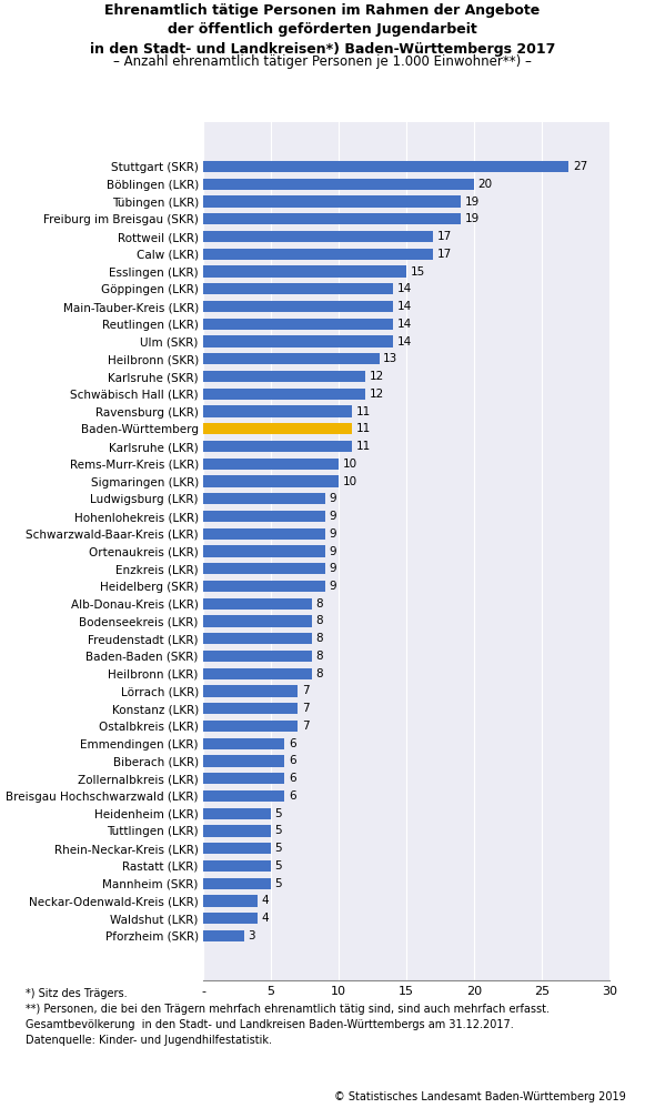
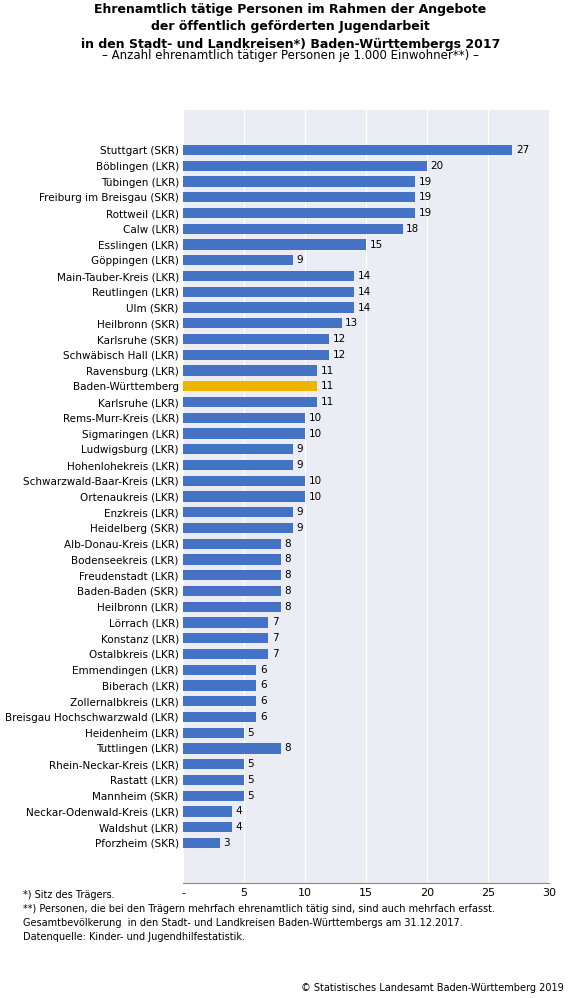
Rottweil (LKR): 17 -> 19
Calw (LKR): 17 -> 18
Göppingen (LKR): 14 -> 9
Schwarzwald-Baar-Kreis (LKR): 9 -> 10
Ortenaukreis (LKR): 9 -> 10
Tuttlingen (LKR): 5 -> 8
